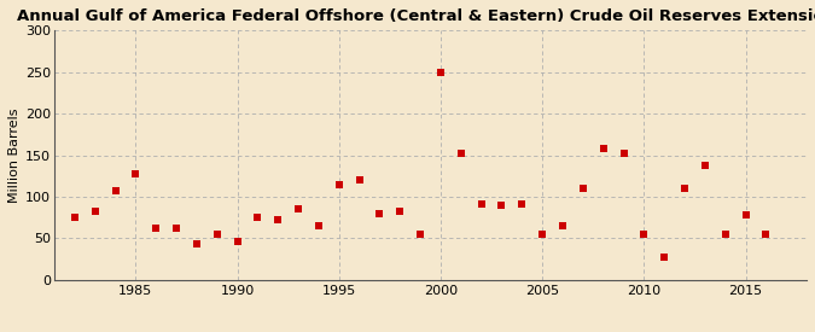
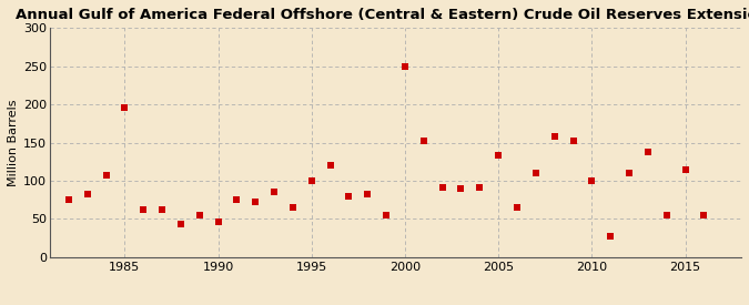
1985: 127 -> 196
1995: 115 -> 100
2005: 55 -> 134
2010: 55 -> 100
2015: 78 -> 114
